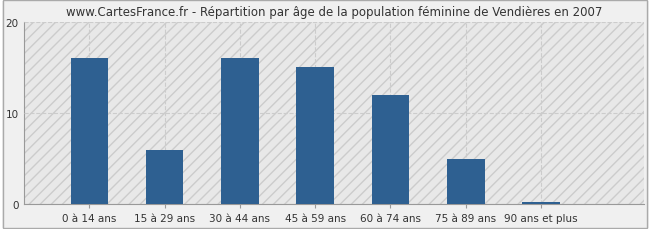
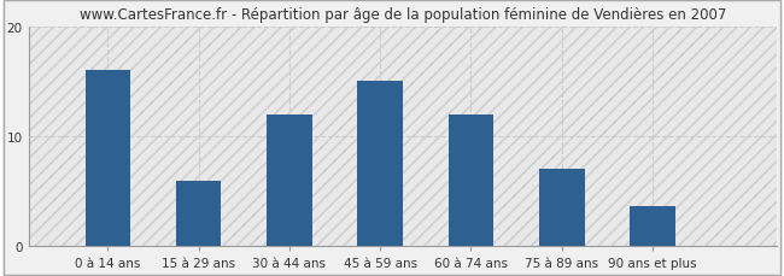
30 à 44 ans: 16.0 -> 12.0
75 à 89 ans: 5.0 -> 7.0
90 ans et plus: 0.3 -> 3.6
